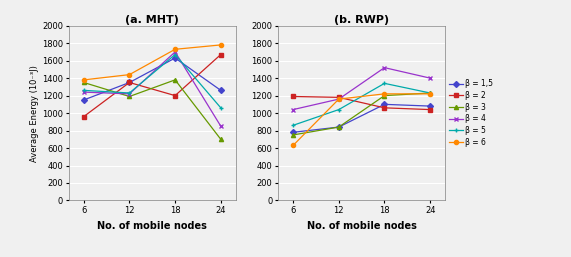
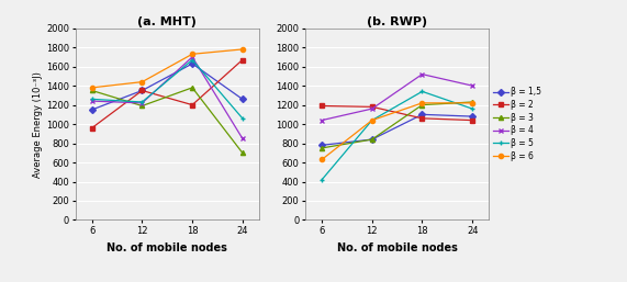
(b. RWP)/β = 5/6: 860 -> 420
(b. RWP)/β = 6/12: 1160 -> 1040
(b. RWP)/β = 5/24: 1230 -> 1160
